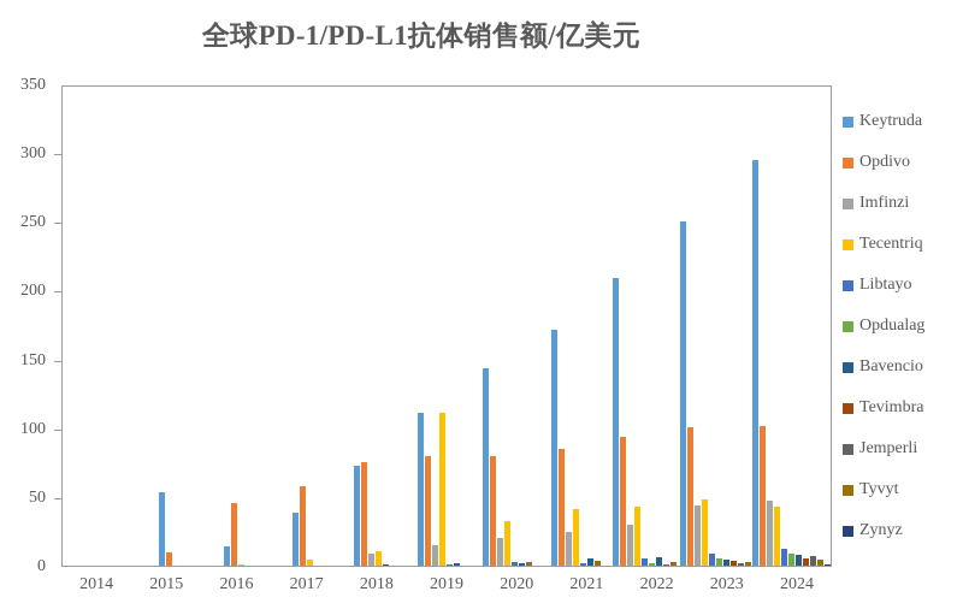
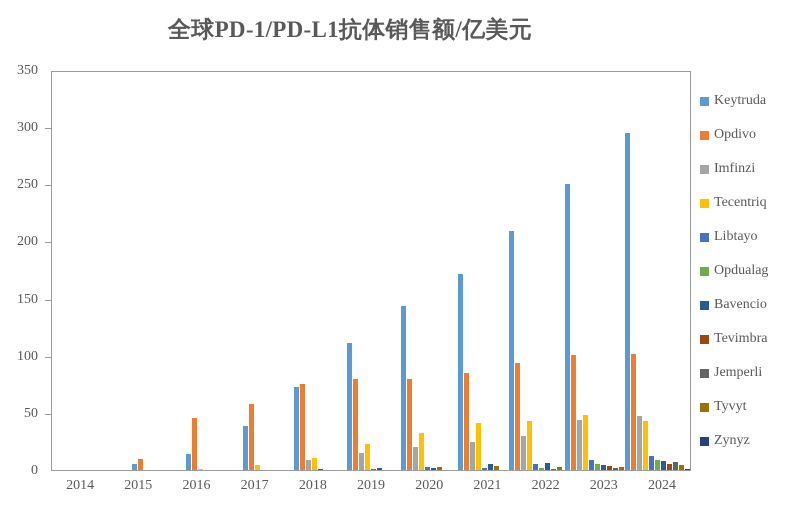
Keytruda/2015: 53 -> 6
Tecentriq/2019: 111 -> 22
